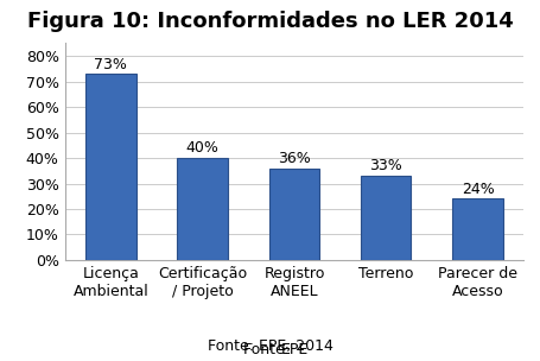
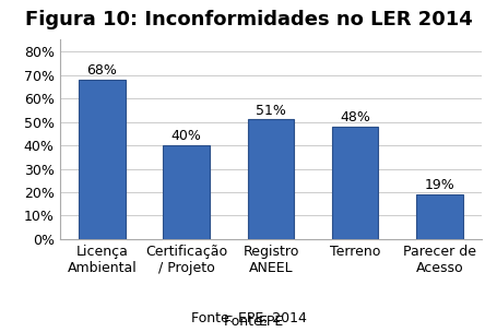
Licença Ambiental: 73% -> 68%
Registro ANEEL: 36% -> 51%
Terreno: 33% -> 48%
Parecer de Acesso: 24% -> 19%
